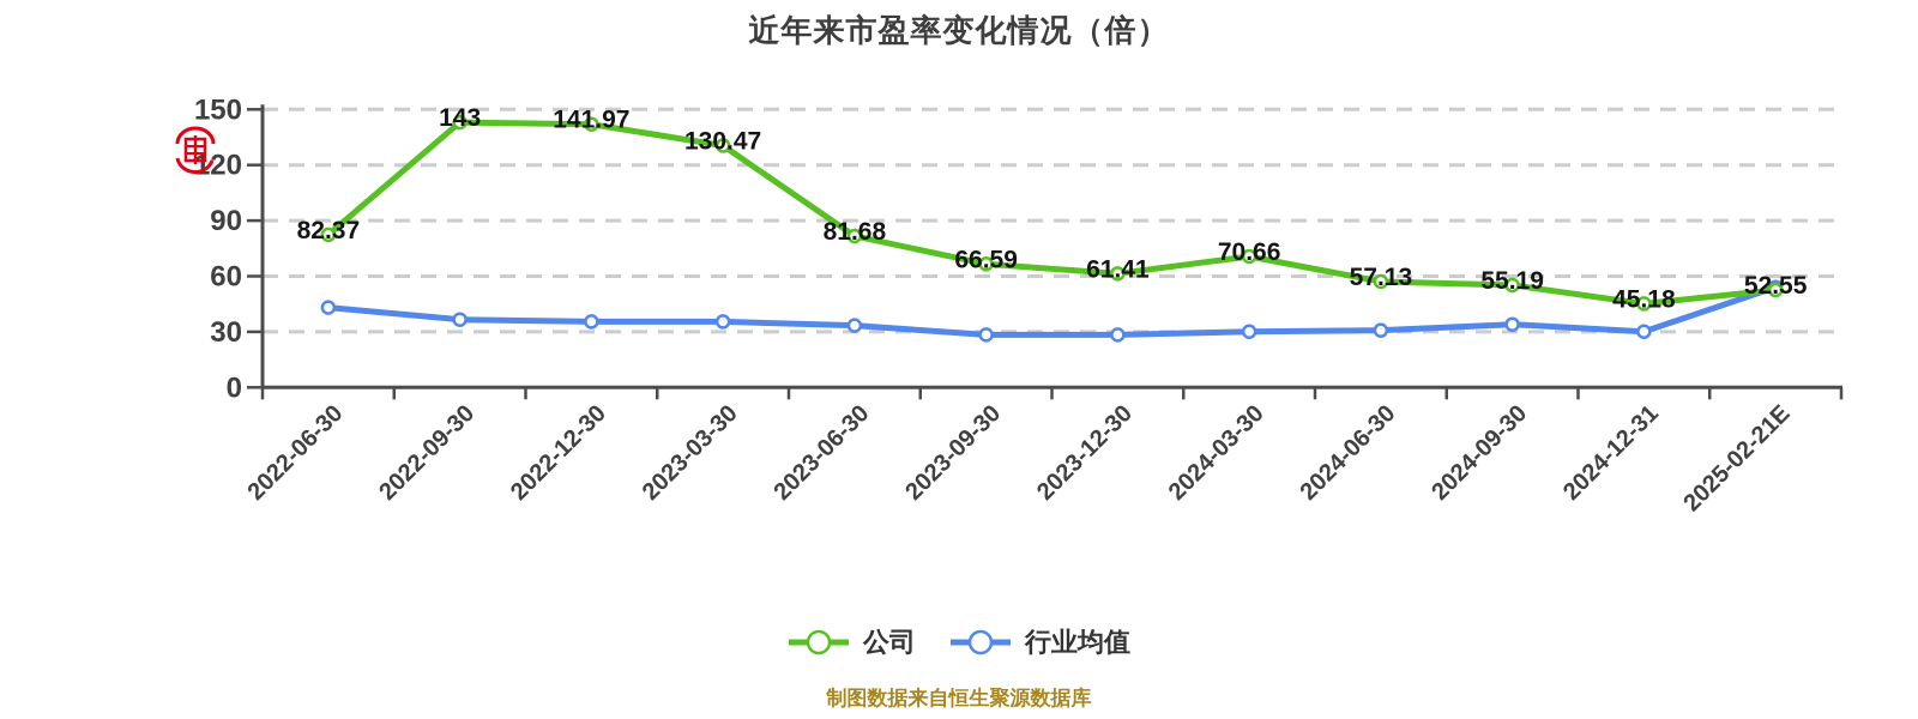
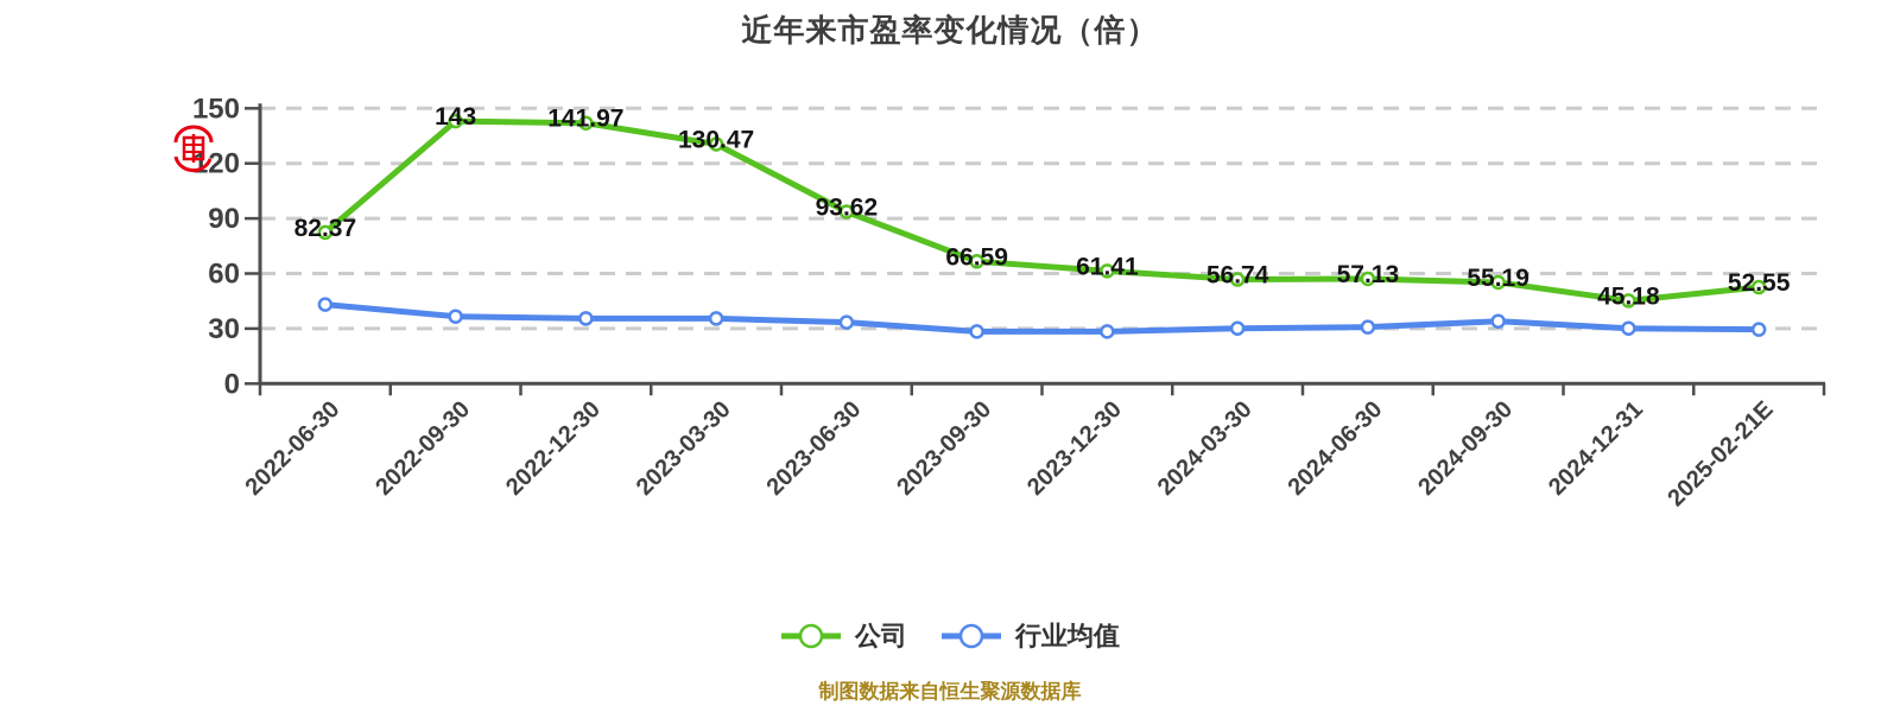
公司/2023-06-30: 81.68 -> 93.62
公司/2024-03-30: 70.66 -> 56.74
行业均值/2025-02-21E: 54 -> 30
